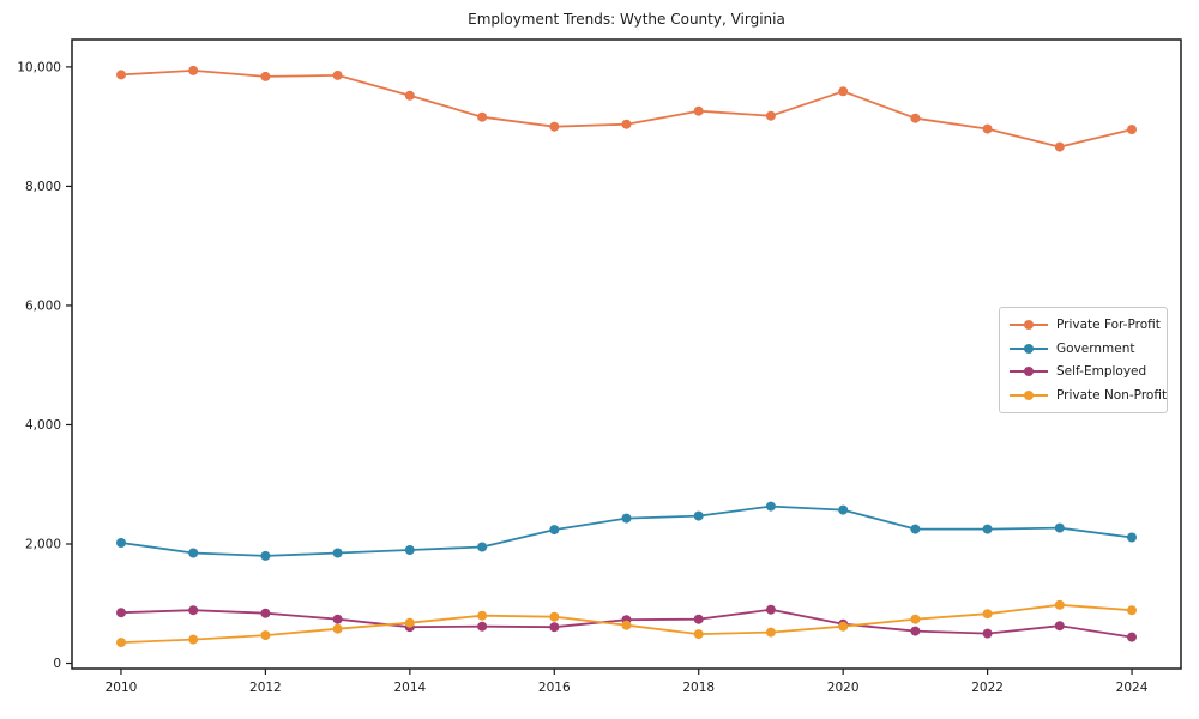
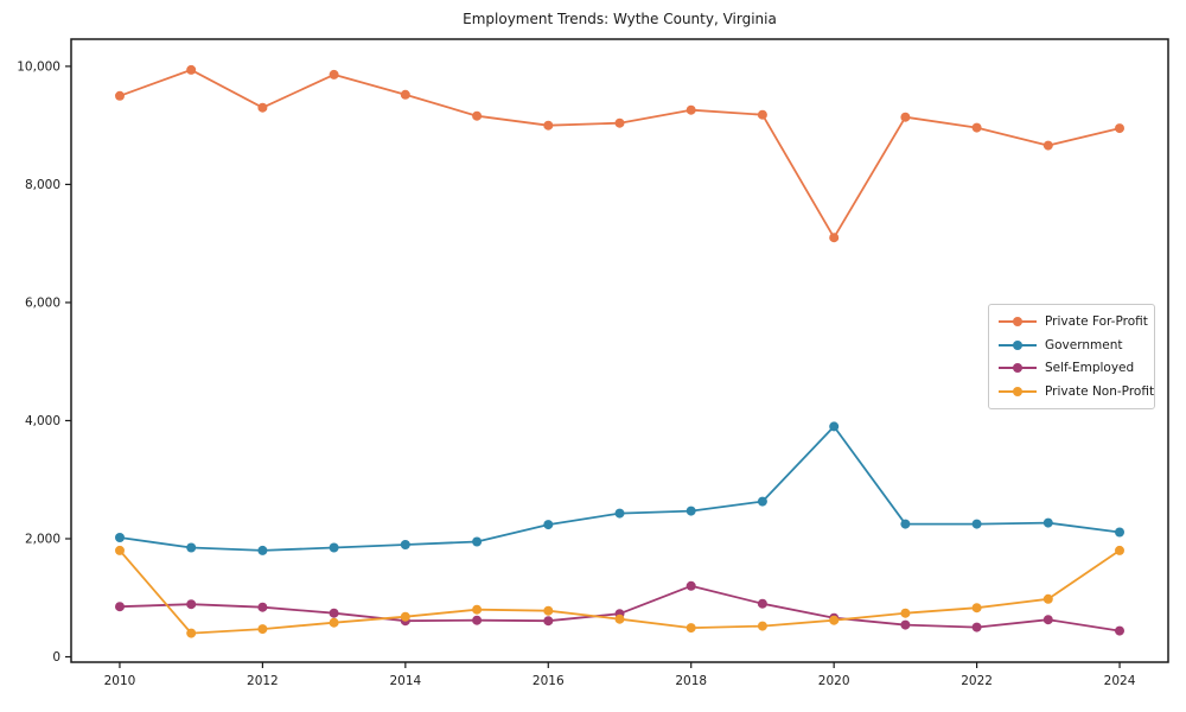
Private For-Profit/2010: 9900 -> 9500
Private Non-Profit/2010: 400 -> 1800
Private For-Profit/2012: 9800 -> 9300
Self-Employed/2018: 700 -> 1200
Private For-Profit/2020: 9600 -> 7100
Government/2020: 2600 -> 3900
Private Non-Profit/2024: 900 -> 1800
